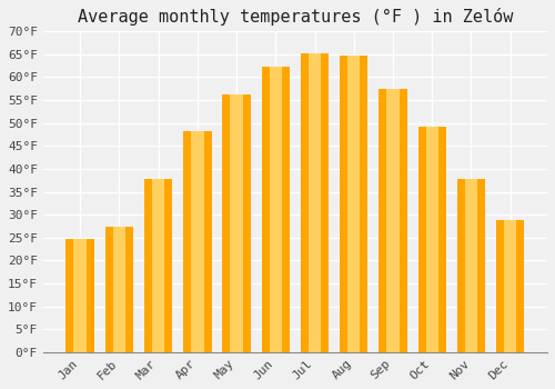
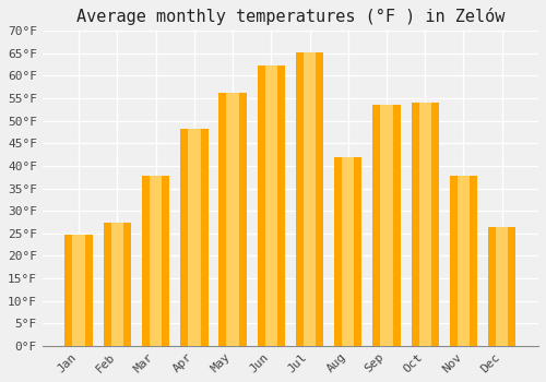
Aug: 64.8°F -> 42.0°F
Sep: 57.4°F -> 53.5°F
Oct: 49.1°F -> 54.0°F
Dec: 28.9°F -> 26.5°F
